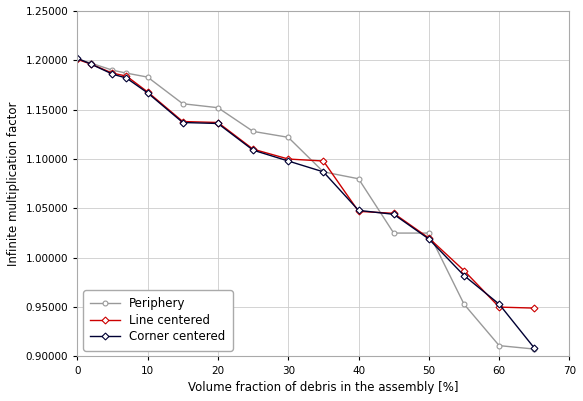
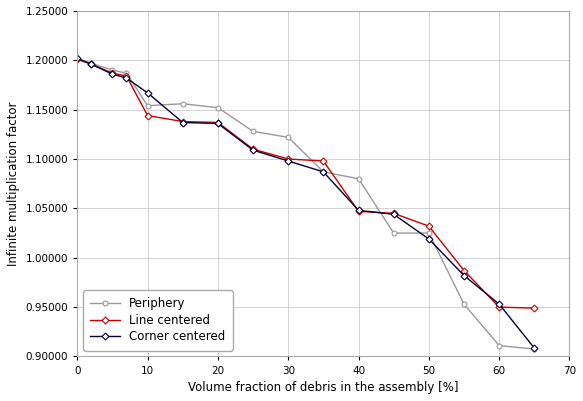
Periphery/10: 1.183 -> 1.154
Line centered/10: 1.168 -> 1.144
Line centered/50: 1.020 -> 1.032
